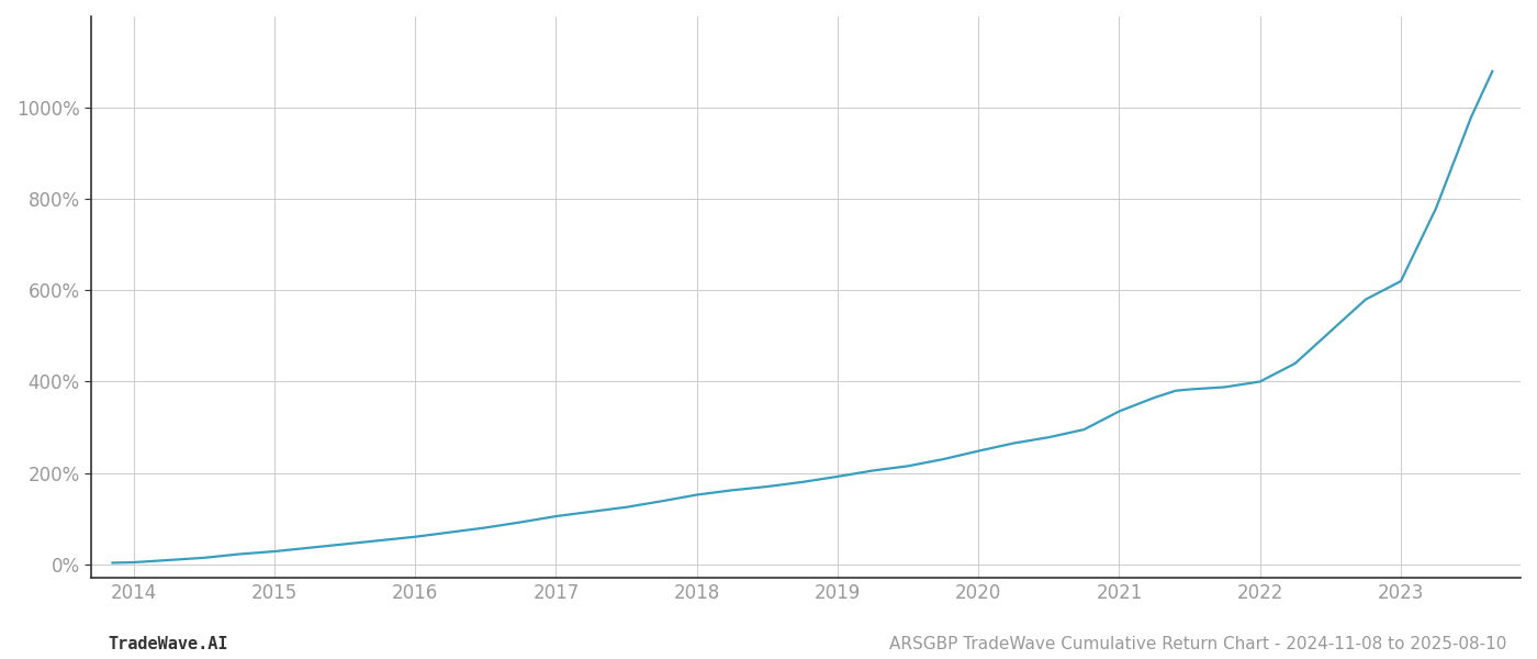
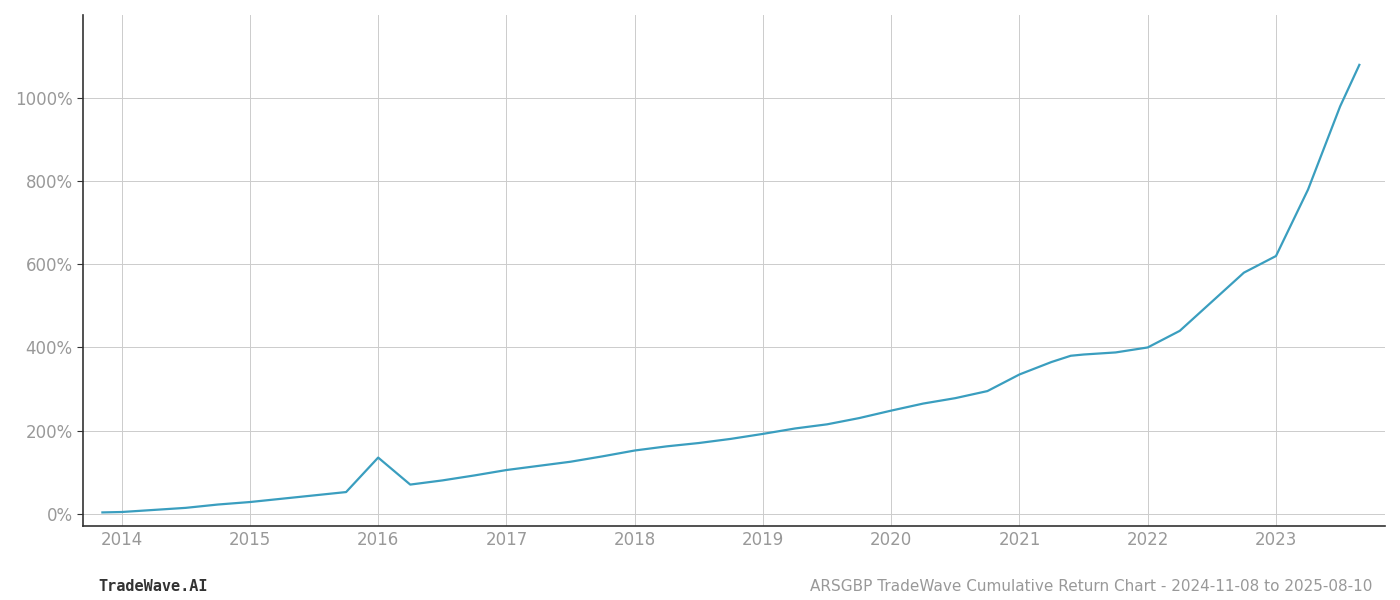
2016: 60% -> 135%
